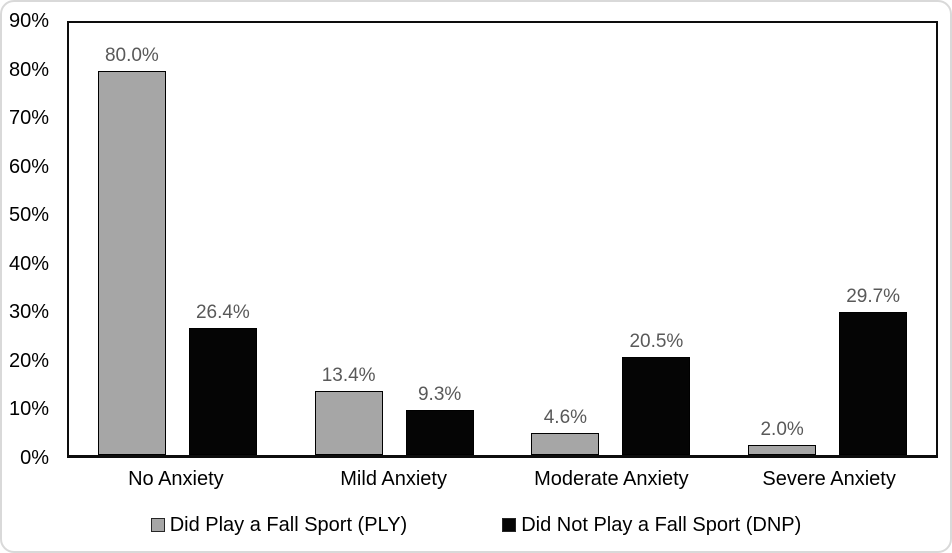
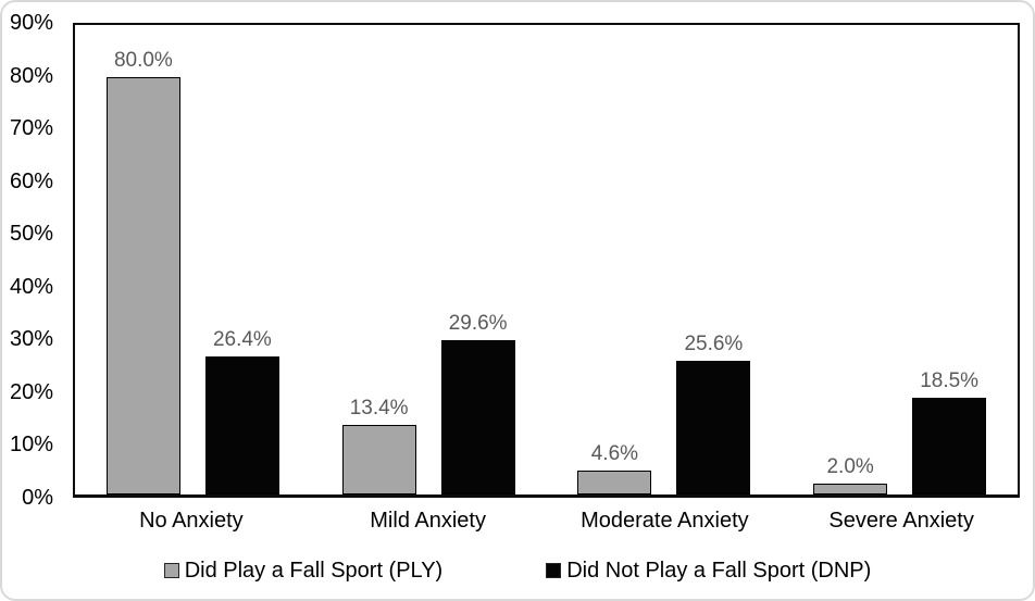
Did Not Play a Fall Sport (DNP)/Mild Anxiety: 9.3% -> 29.6%
Did Not Play a Fall Sport (DNP)/Moderate Anxiety: 20.5% -> 25.6%
Did Not Play a Fall Sport (DNP)/Severe Anxiety: 29.7% -> 18.5%
